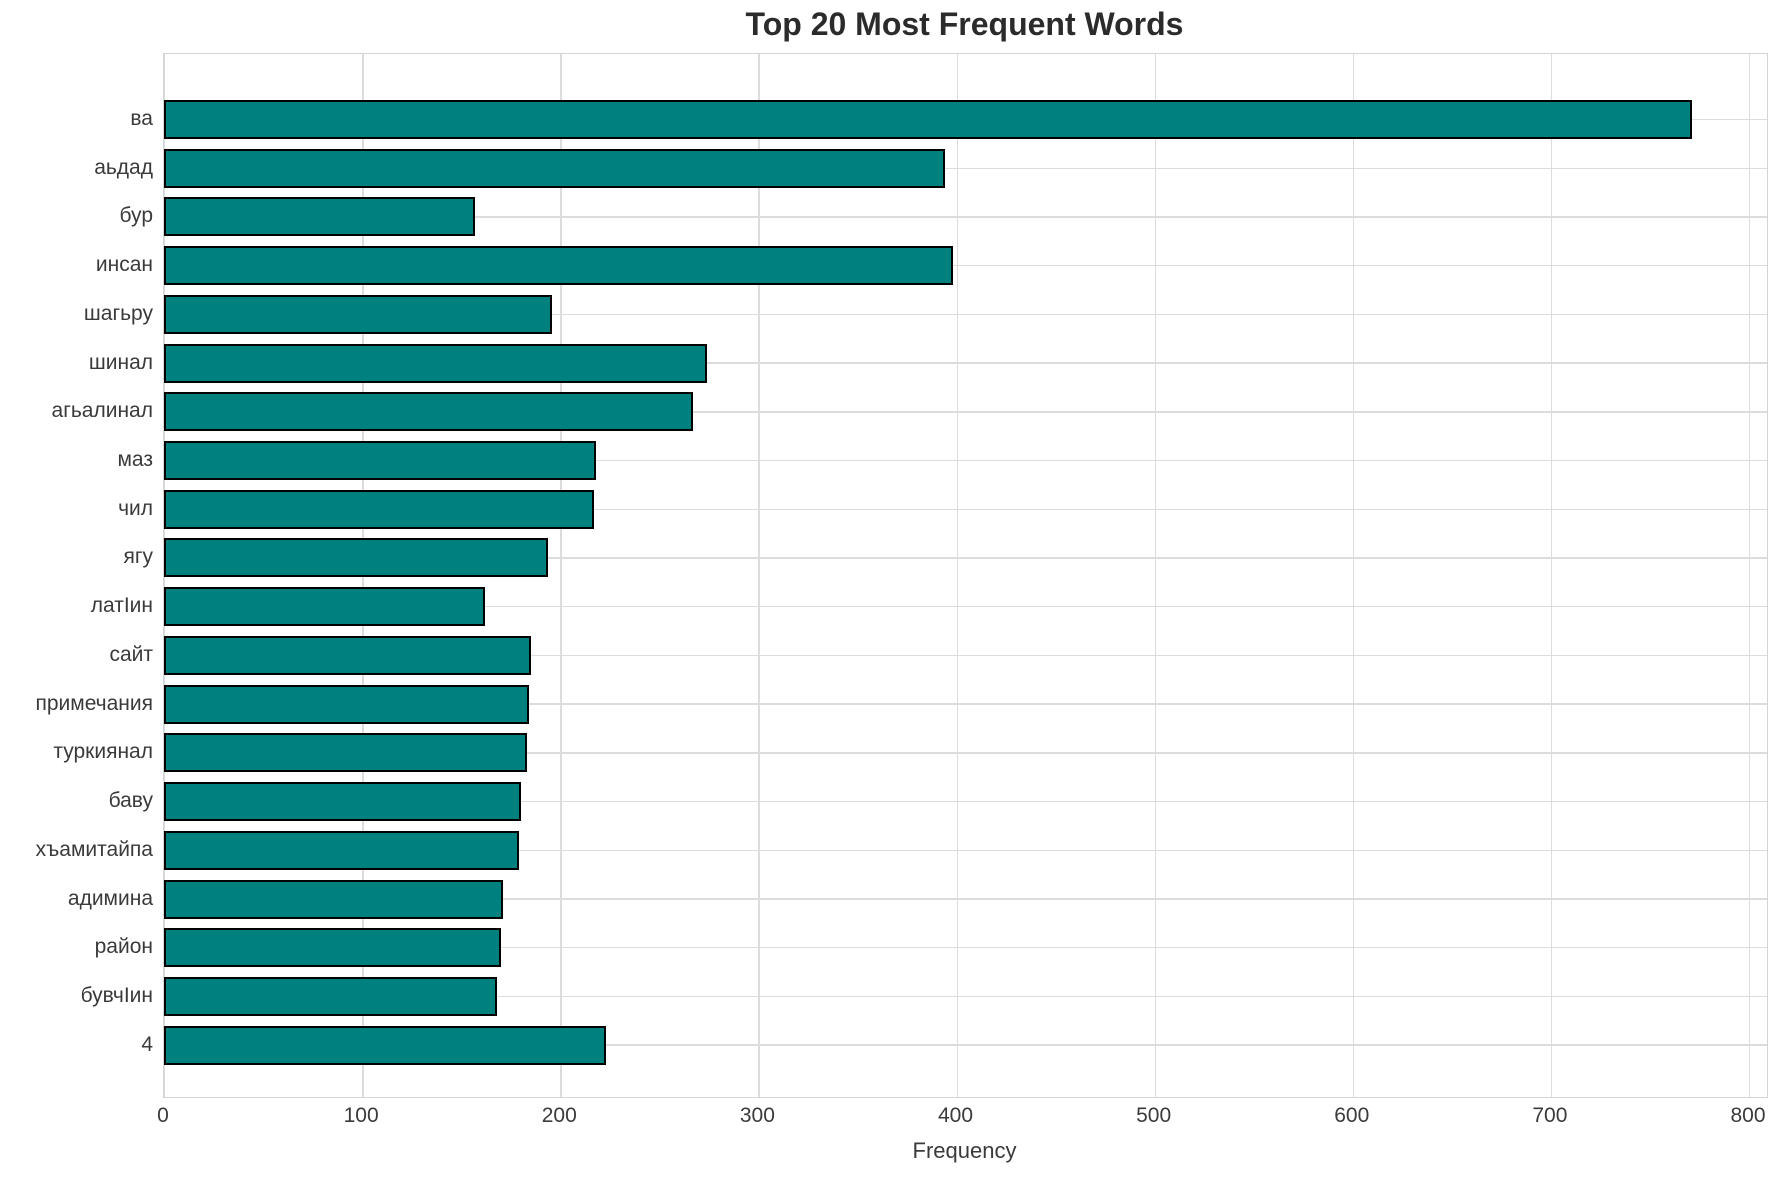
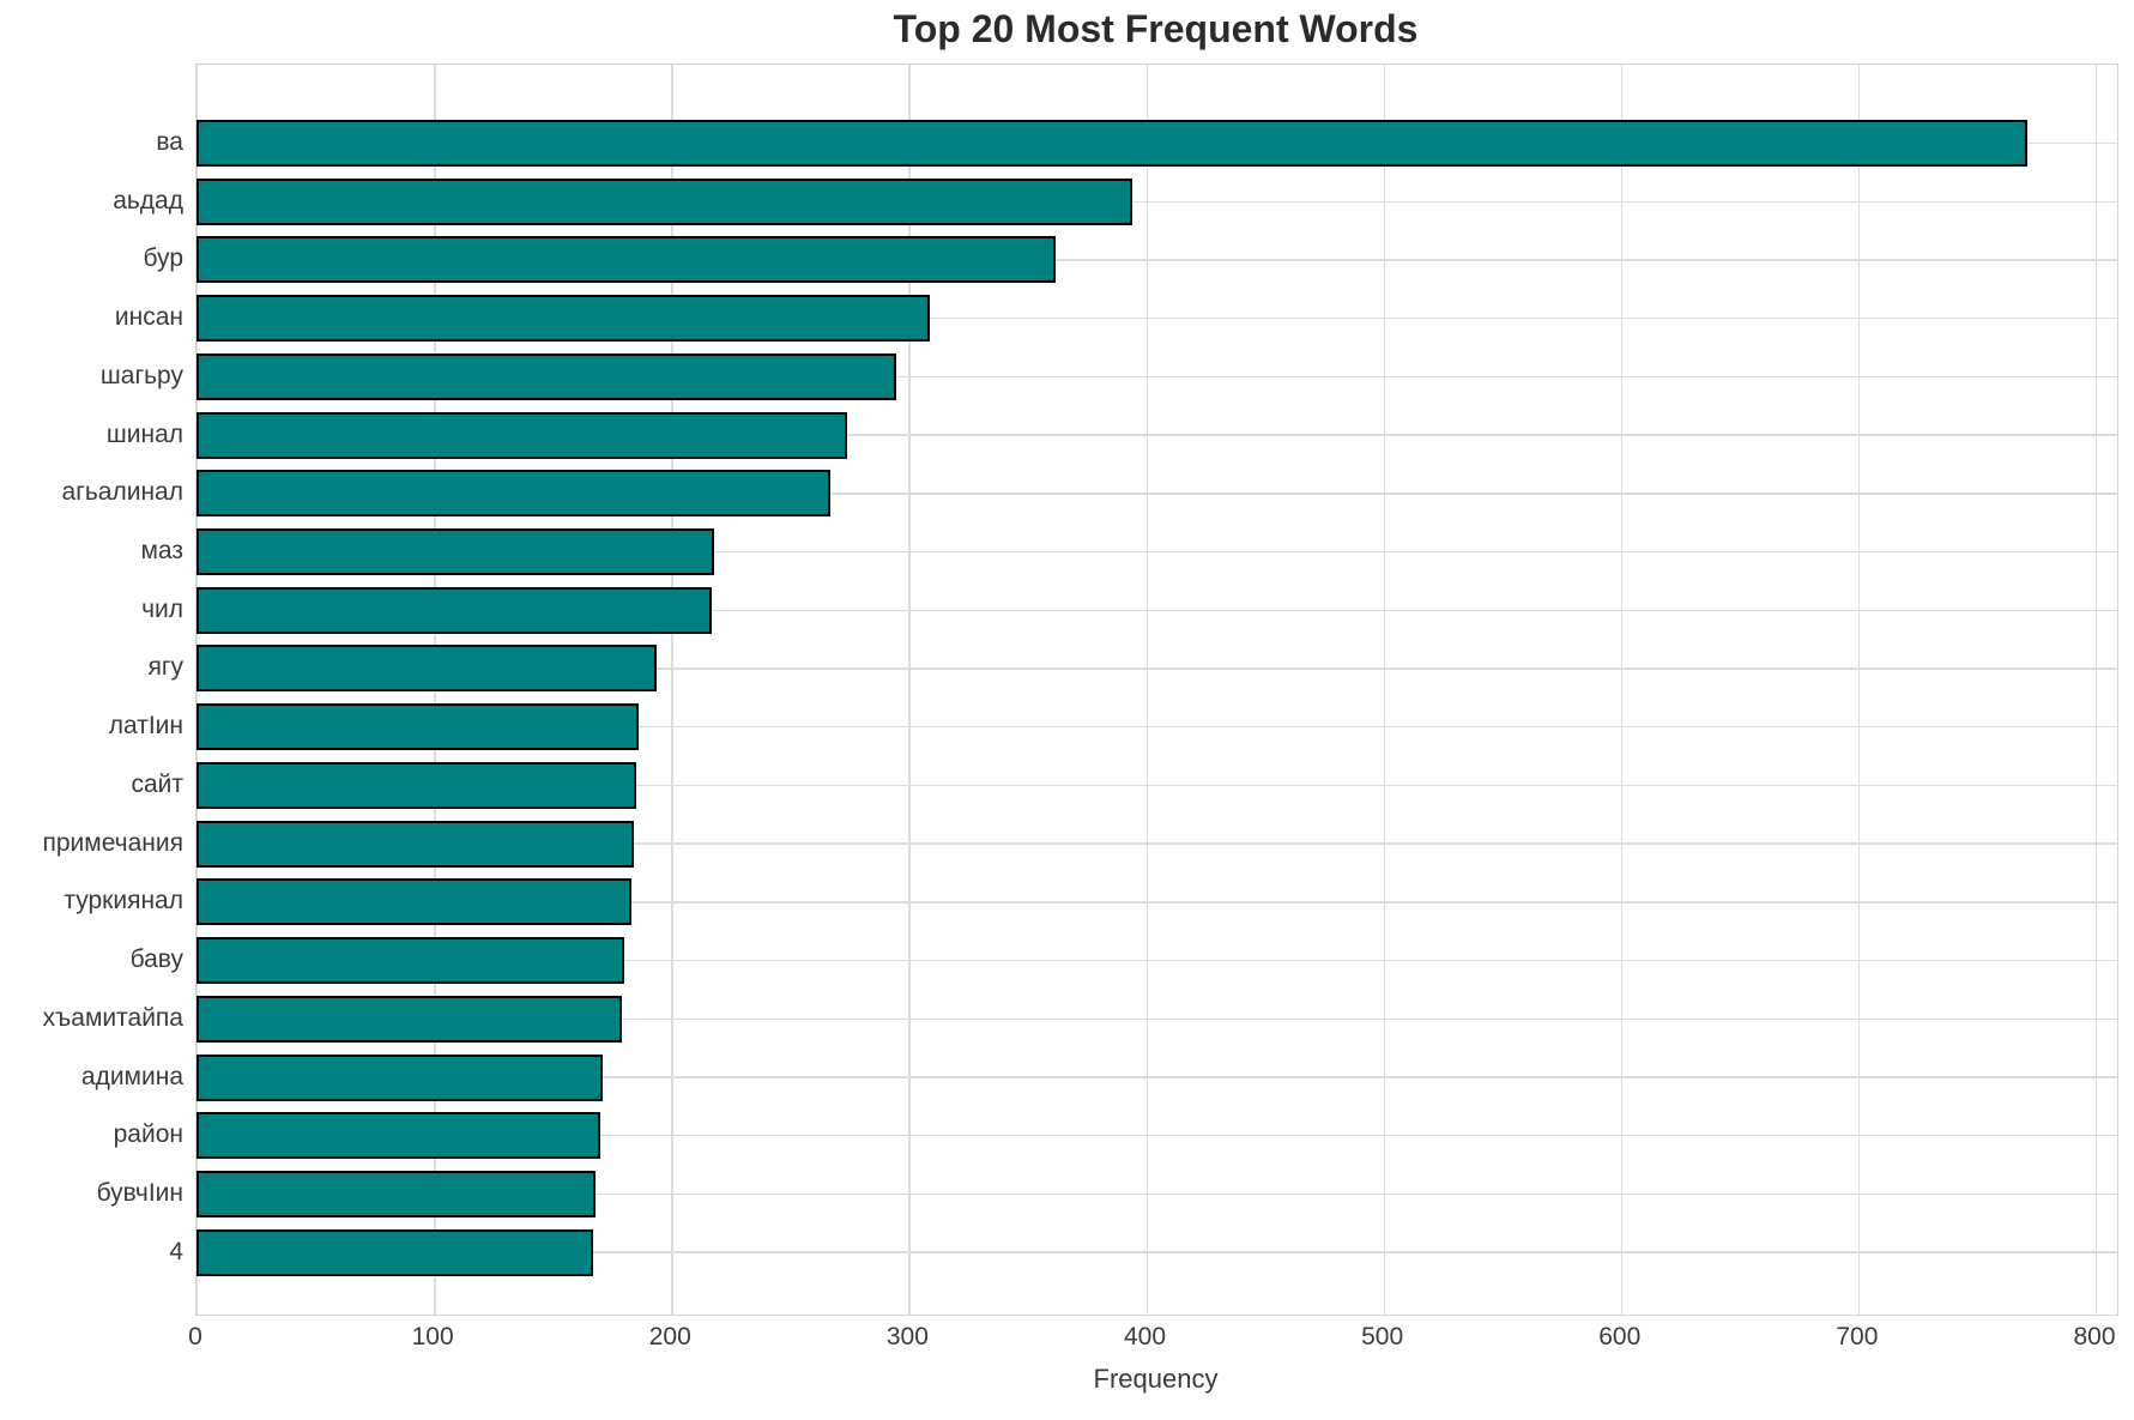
бур: 157 -> 362
инсан: 398 -> 309
шагьру: 196 -> 295
латIин: 162 -> 186
4: 223 -> 167
